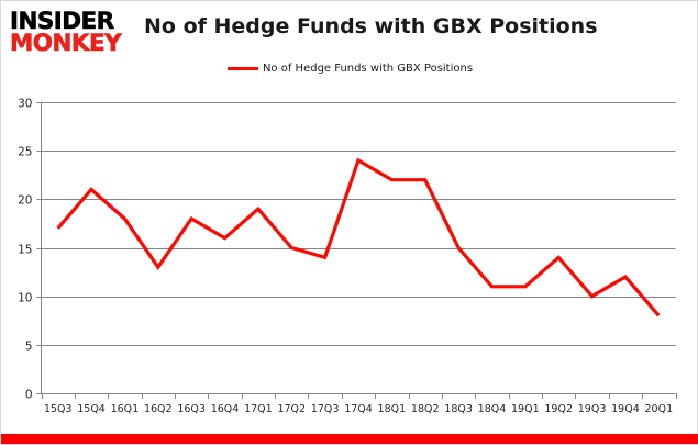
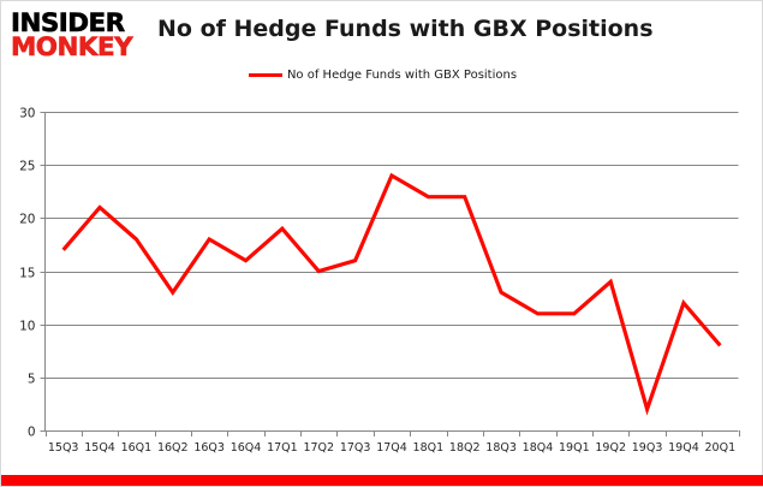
17Q3: 14 -> 16
18Q3: 15 -> 13
19Q3: 10 -> 2
